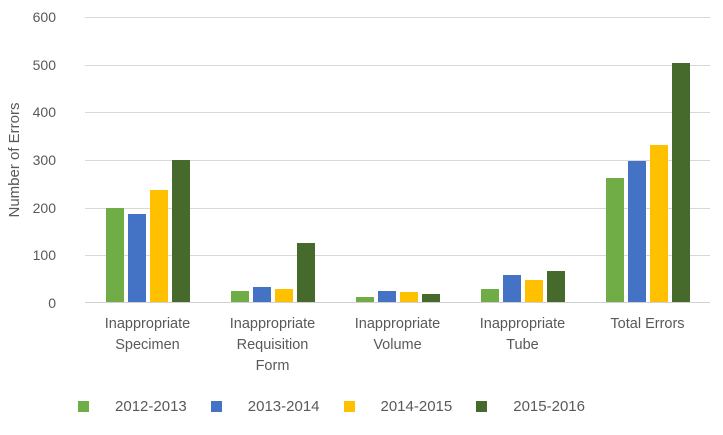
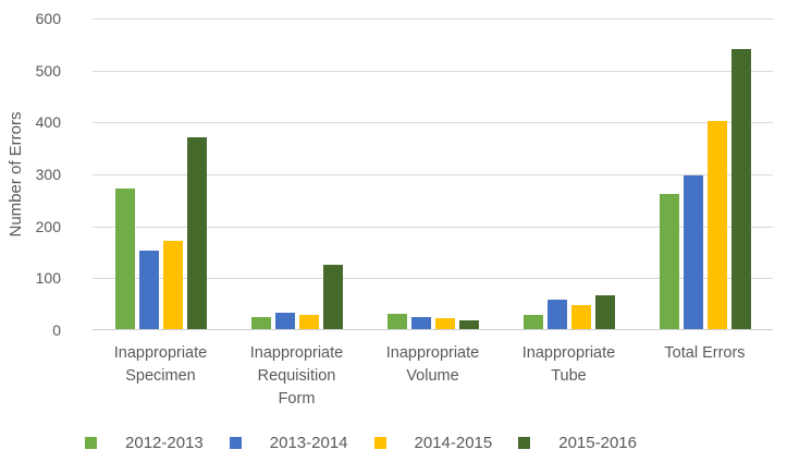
2012-2013/Inappropriate Specimen: 200 -> 270
2013-2014/Inappropriate Specimen: 180 -> 150
2014-2015/Inappropriate Specimen: 240 -> 170
2015-2016/Inappropriate Specimen: 300 -> 370
2012-2013/Inappropriate Volume: 10 -> 30
2014-2015/Total Errors: 330 -> 400
2015-2016/Total Errors: 500 -> 540
